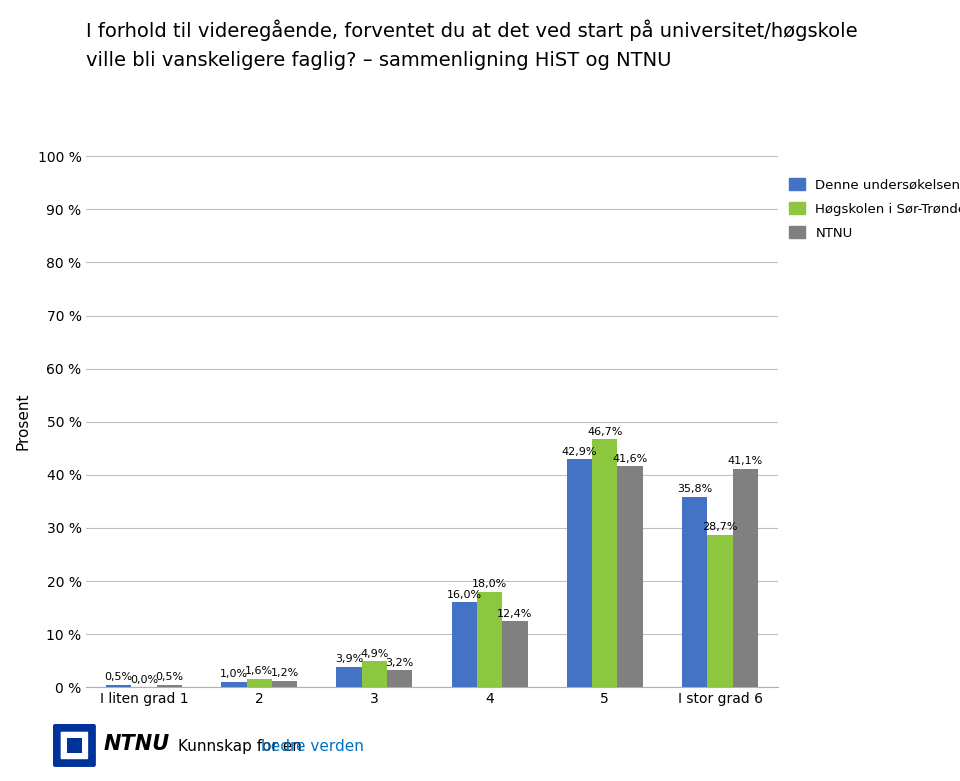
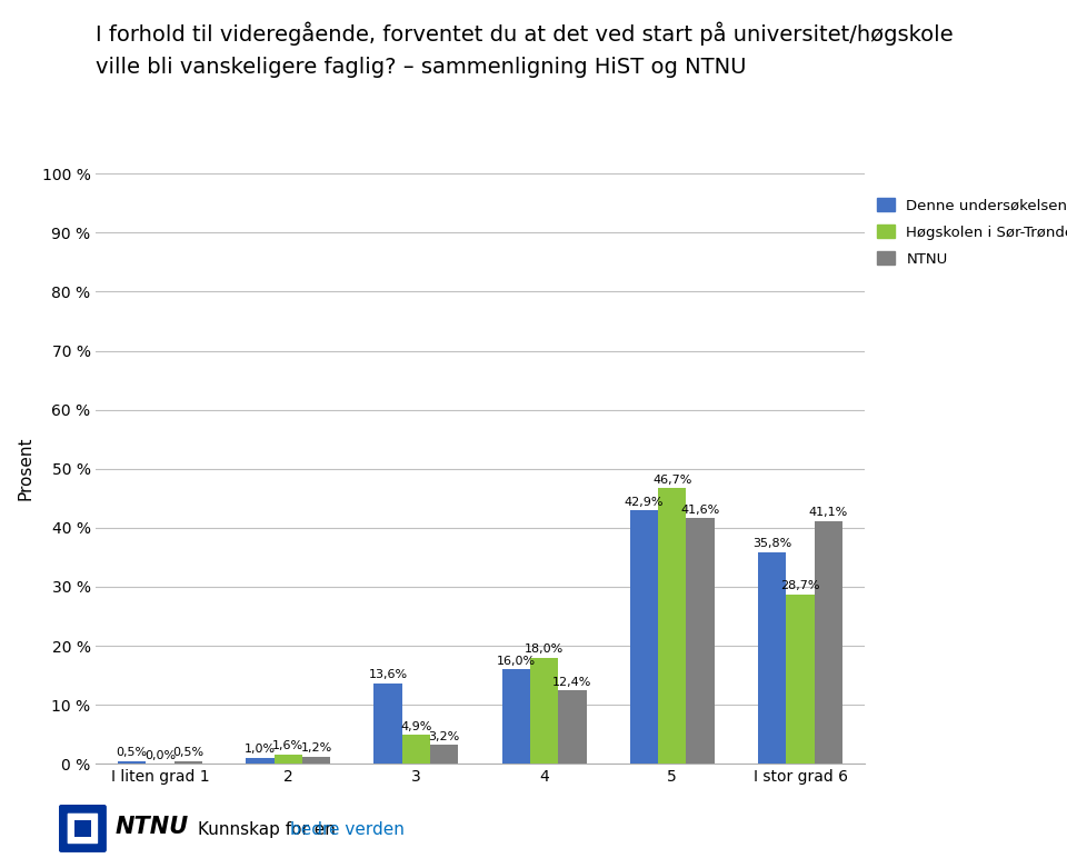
Denne undersøkelsen/3: 3,9% -> 13,6%
